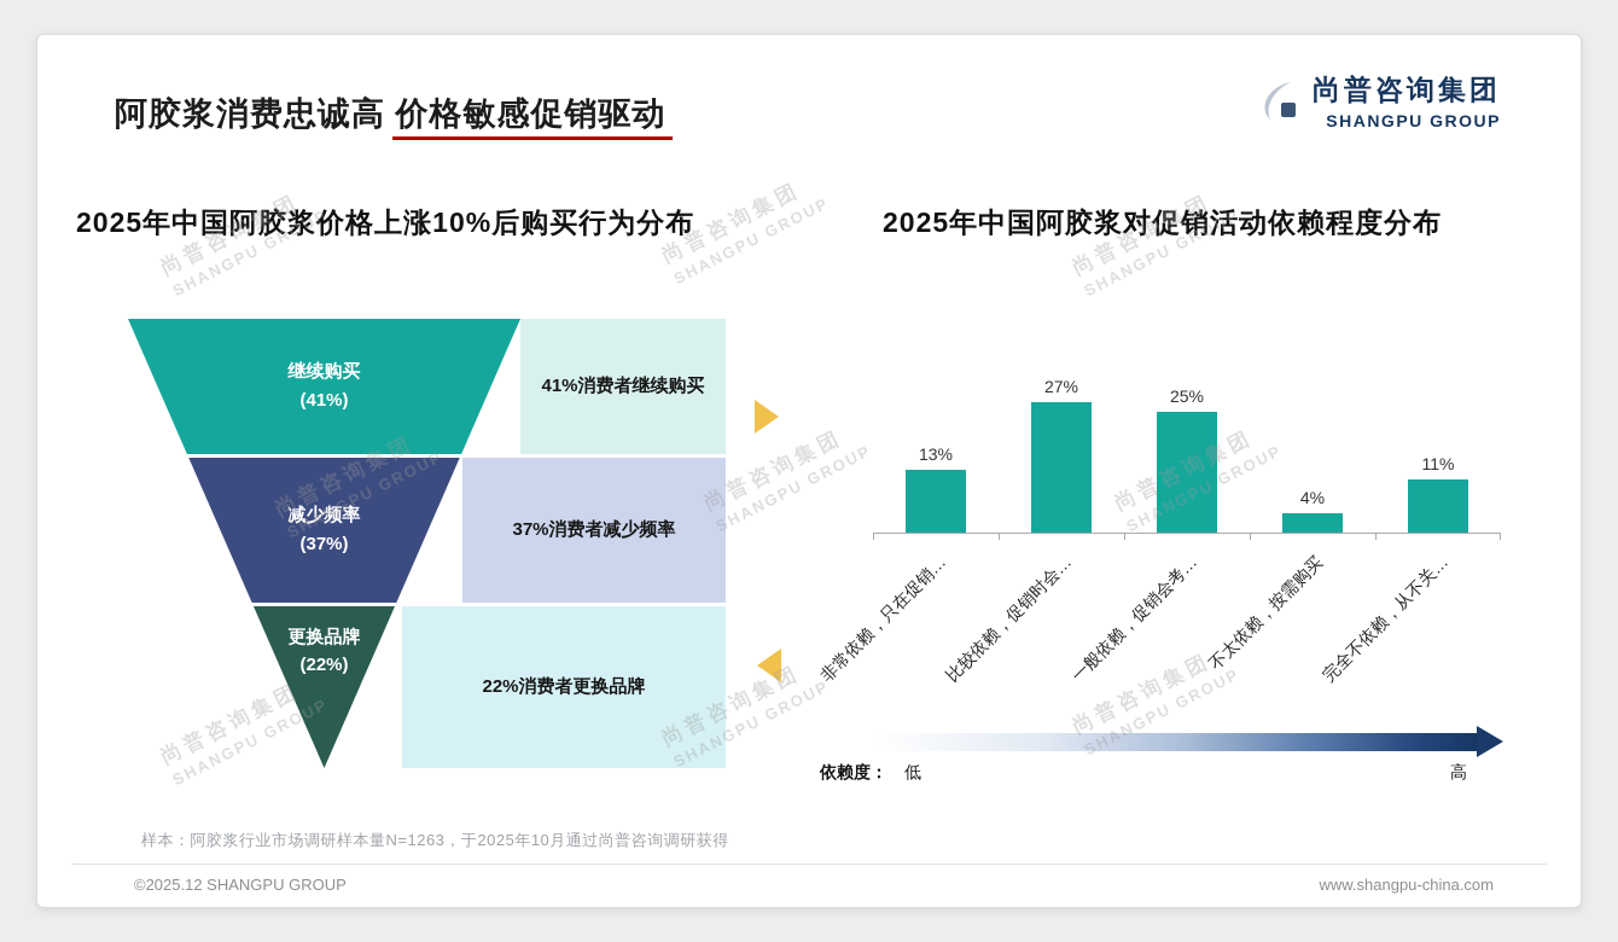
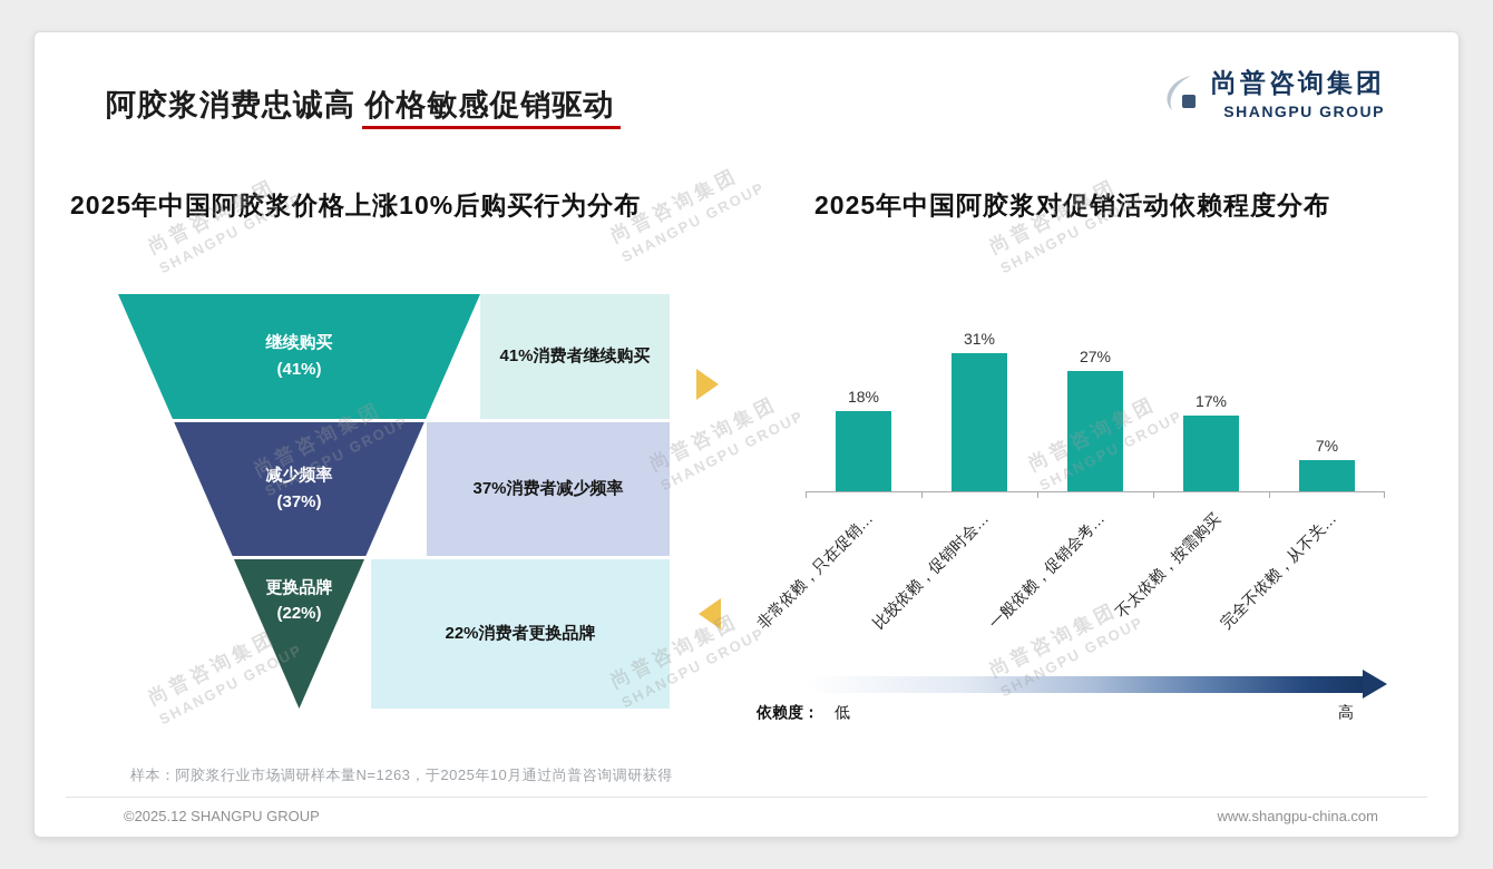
2025年中国阿胶浆对促销活动依赖程度分布/非常依赖，只在促销…: 13% -> 18%
2025年中国阿胶浆对促销活动依赖程度分布/比较依赖，促销时会…: 27% -> 31%
2025年中国阿胶浆对促销活动依赖程度分布/一般依赖，促销会考…: 25% -> 27%
2025年中国阿胶浆对促销活动依赖程度分布/不太依赖，按需购买: 4% -> 17%
2025年中国阿胶浆对促销活动依赖程度分布/完全不依赖，从不关…: 11% -> 7%
